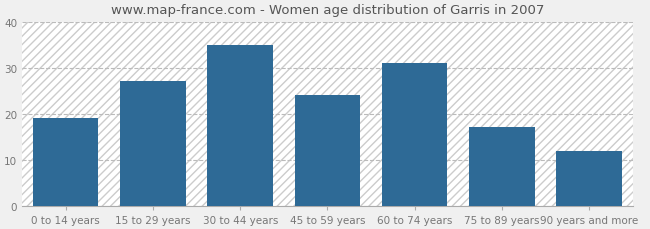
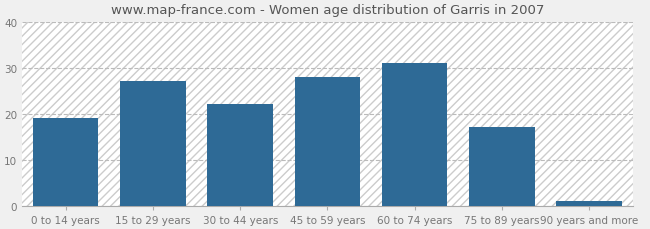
30 to 44 years: 35 -> 22
45 to 59 years: 24 -> 28
90 years and more: 12 -> 1
